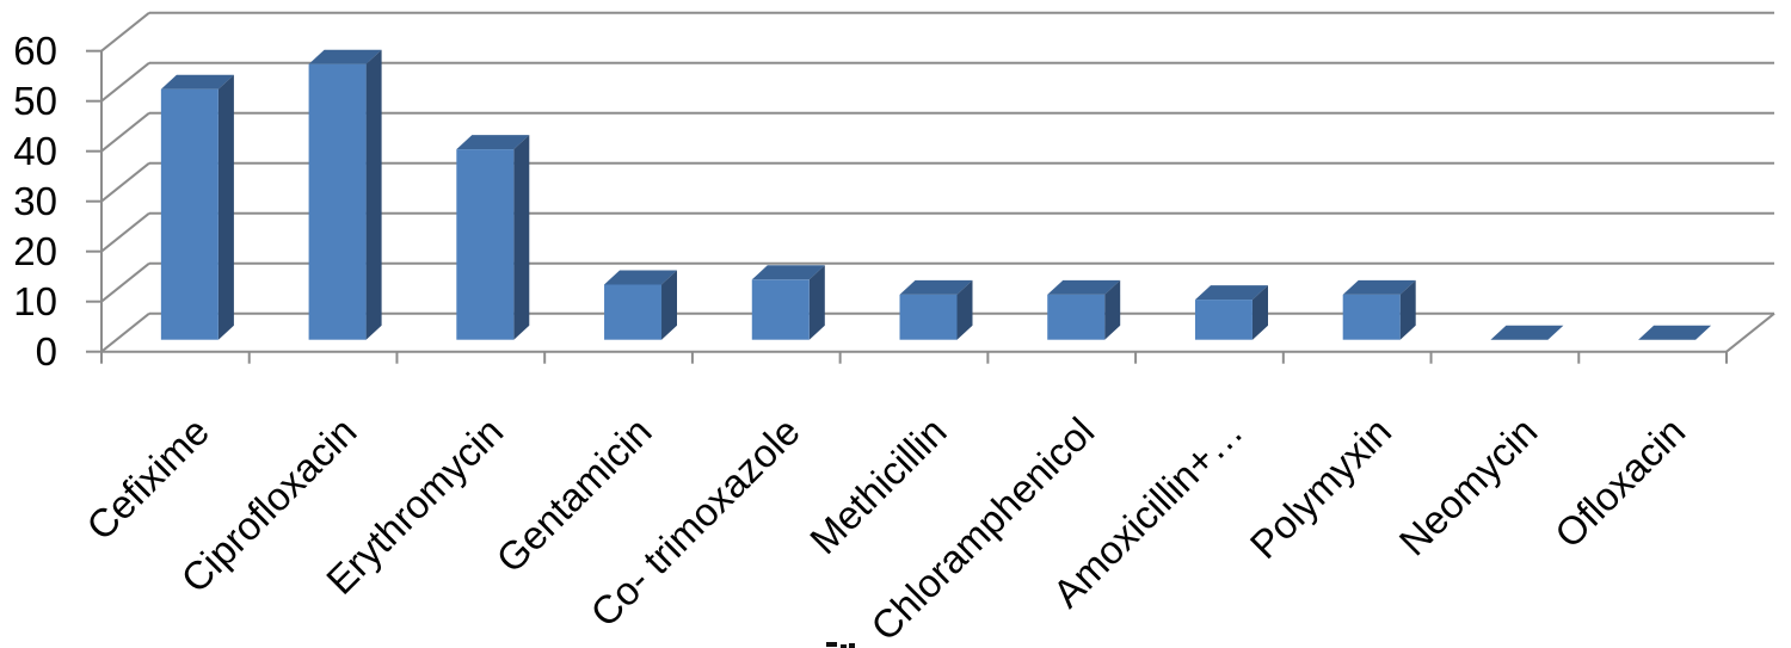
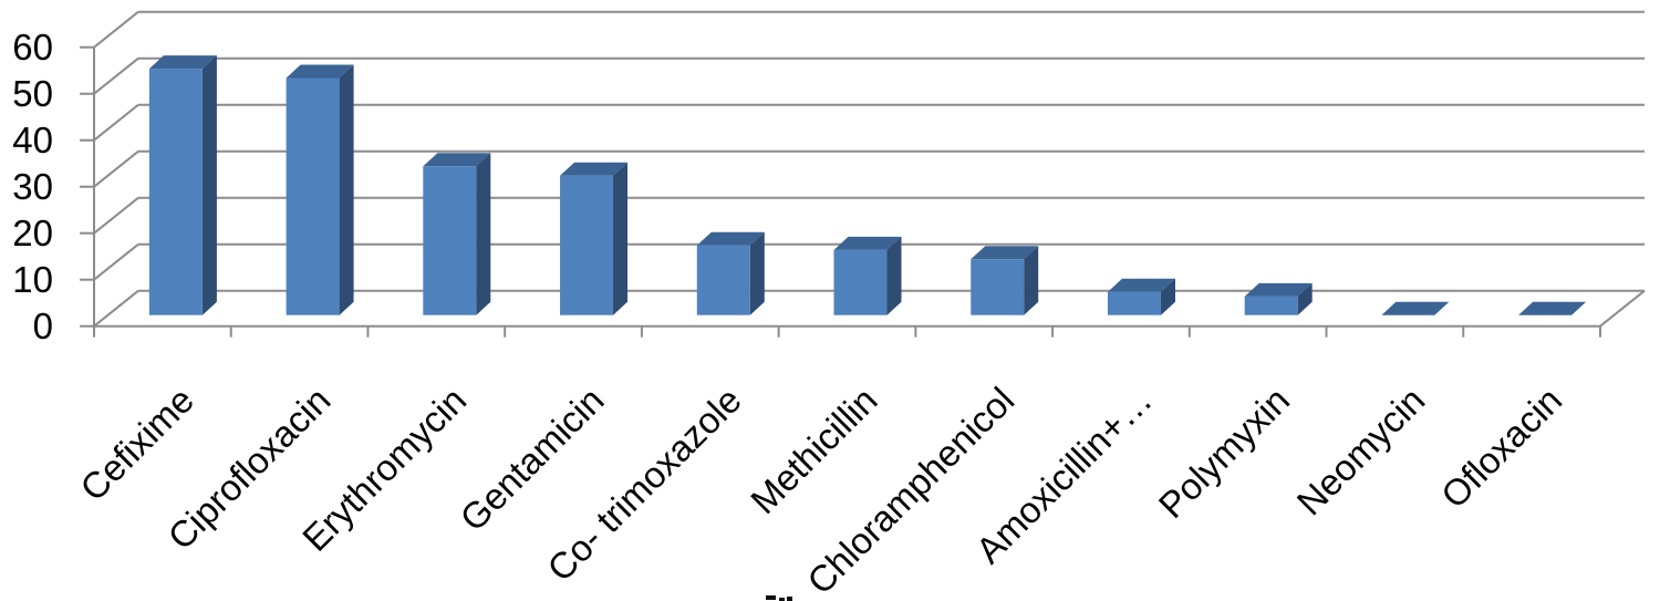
Cefixime: 50 -> 53
Ciprofloxacin: 55 -> 51
Erythromycin: 38 -> 32
Gentamicin: 11 -> 30
Co- trimoxazole: 12 -> 15
Methicillin: 9 -> 14
Chloramphenicol: 9 -> 12
Amoxicillin+…: 8 -> 5
Polymyxin: 9 -> 4
